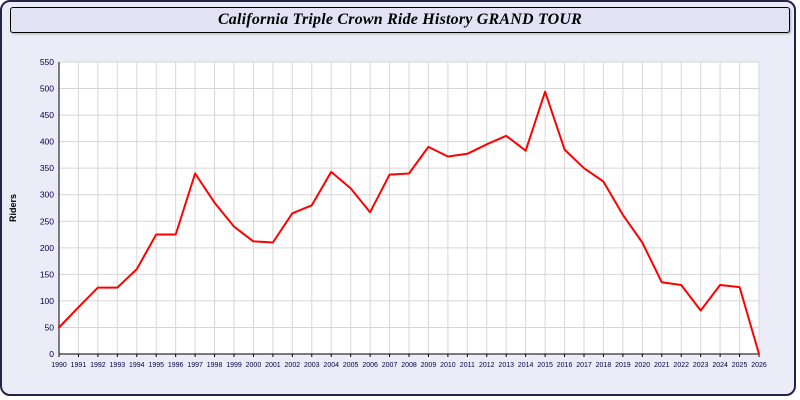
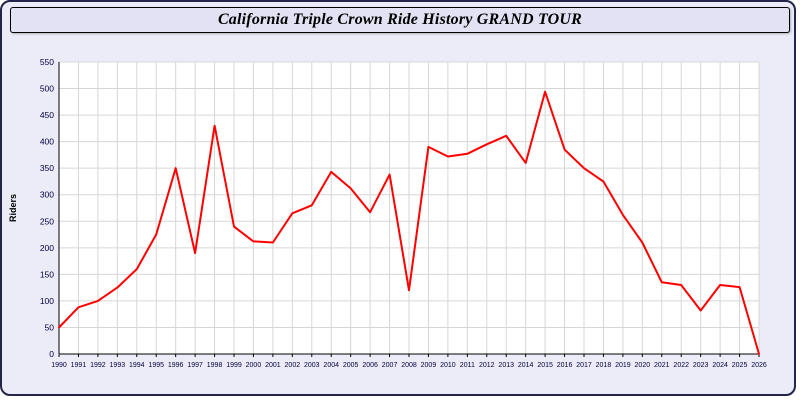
1992: 120 -> 100
1996: 220 -> 350
1997: 340 -> 190
1998: 280 -> 430
2008: 340 -> 120
2014: 380 -> 360
